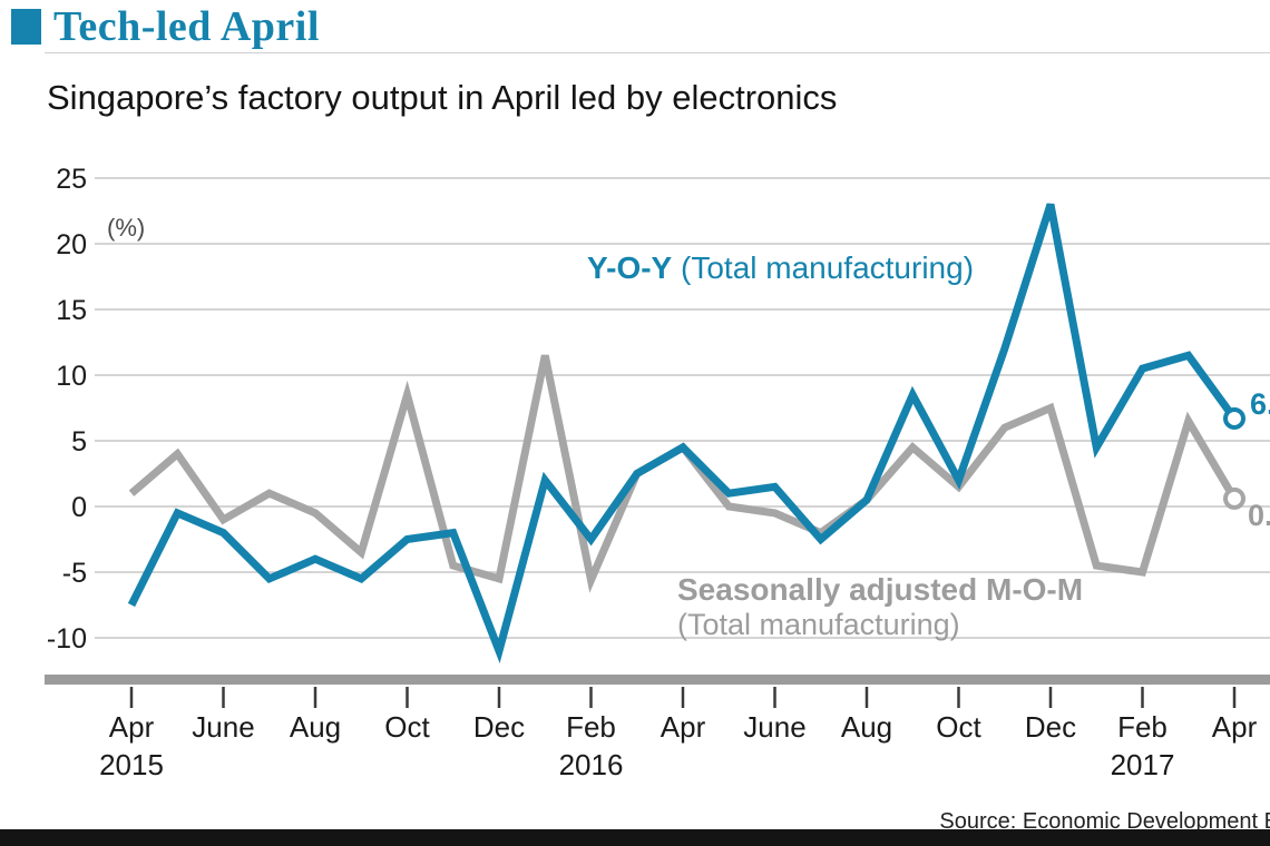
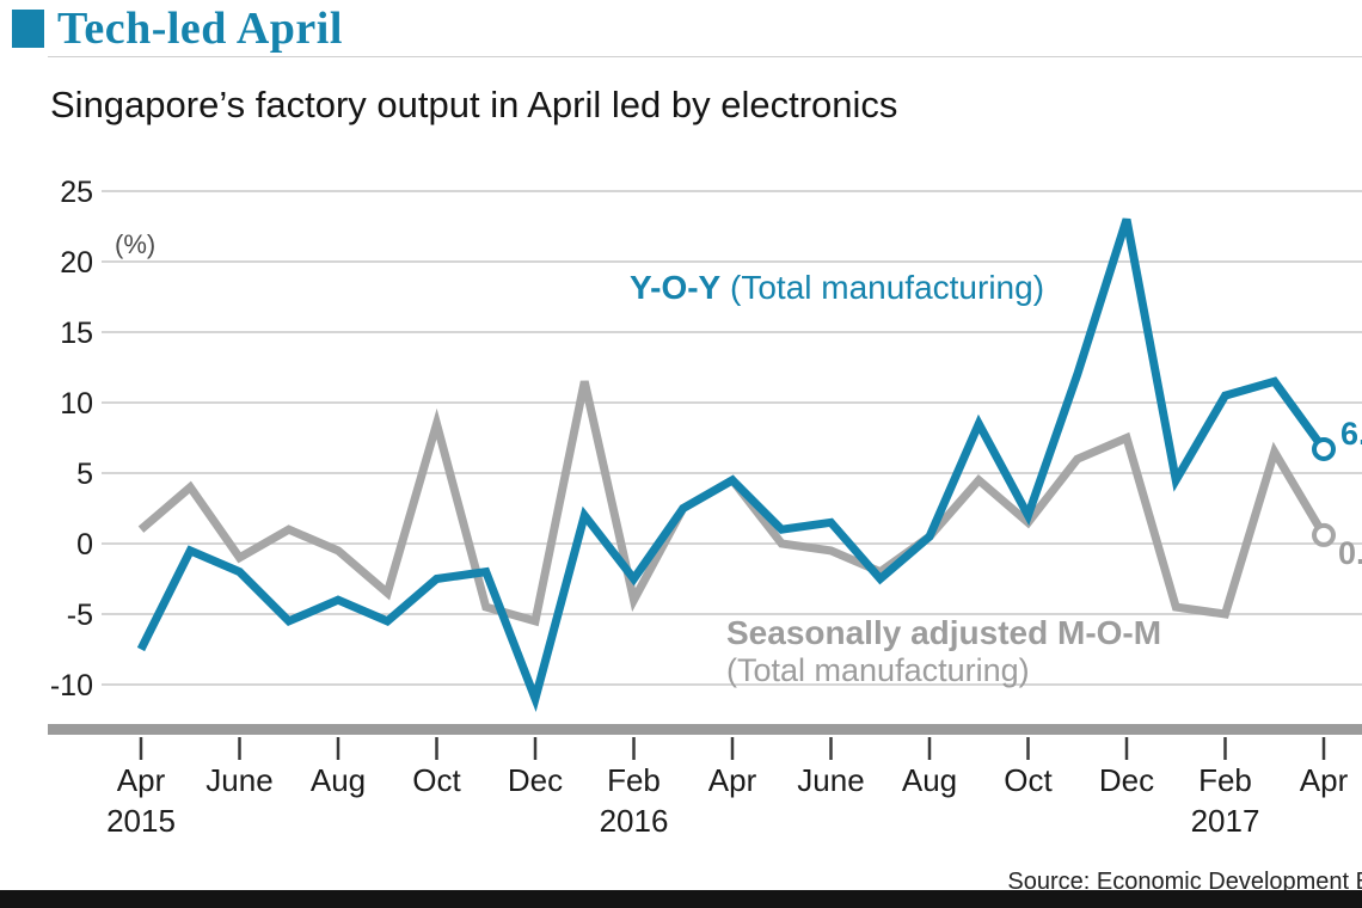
Seasonally adjusted M-O-M (Total manufacturing)/Feb 2016: -5.6 -> -4.0
